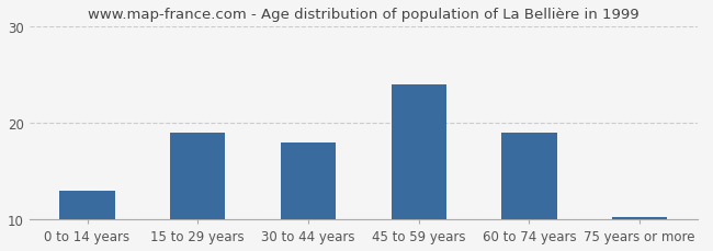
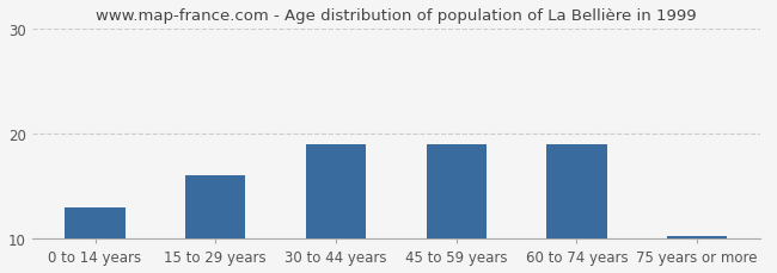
15 to 29 years: 19.0 -> 16.0
30 to 44 years: 18.0 -> 19.0
45 to 59 years: 24.0 -> 19.0
